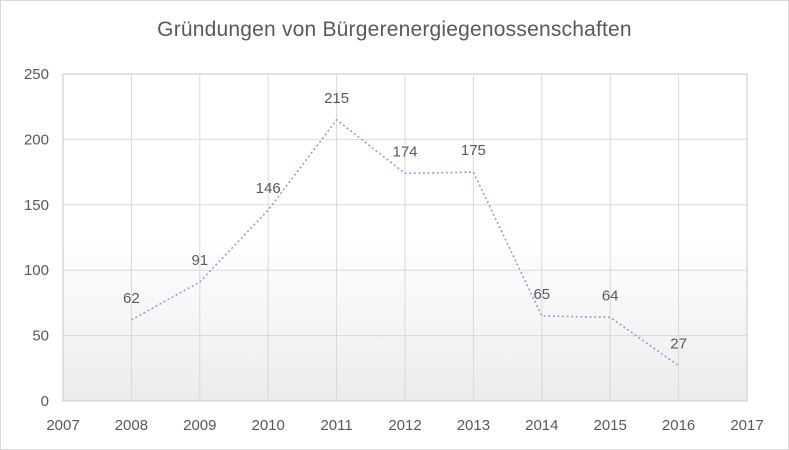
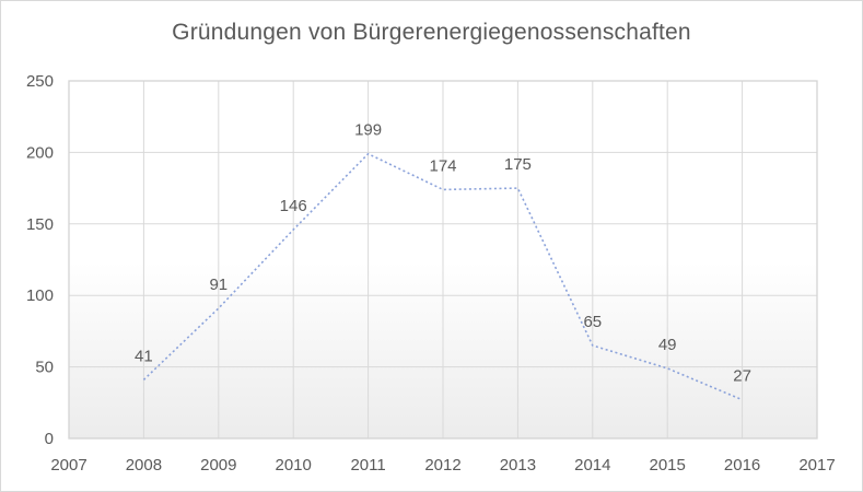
2008: 62 -> 41
2011: 215 -> 199
2015: 64 -> 49
